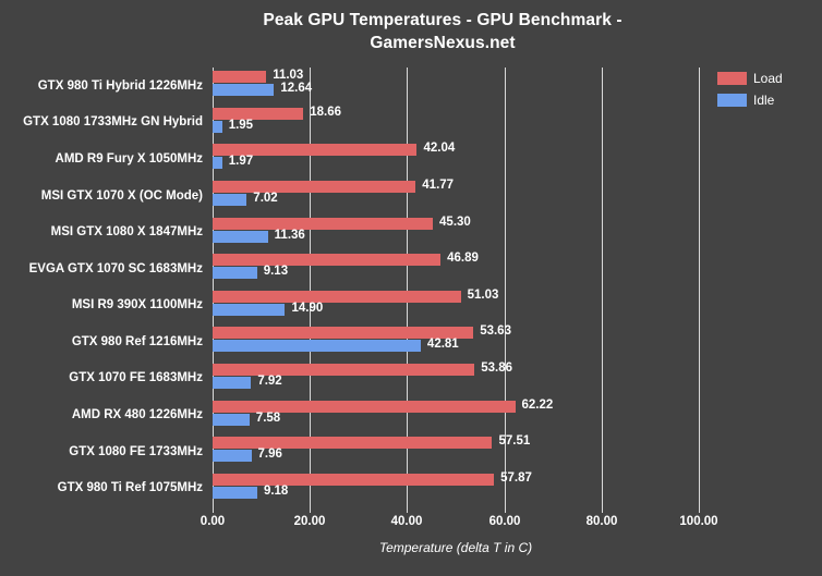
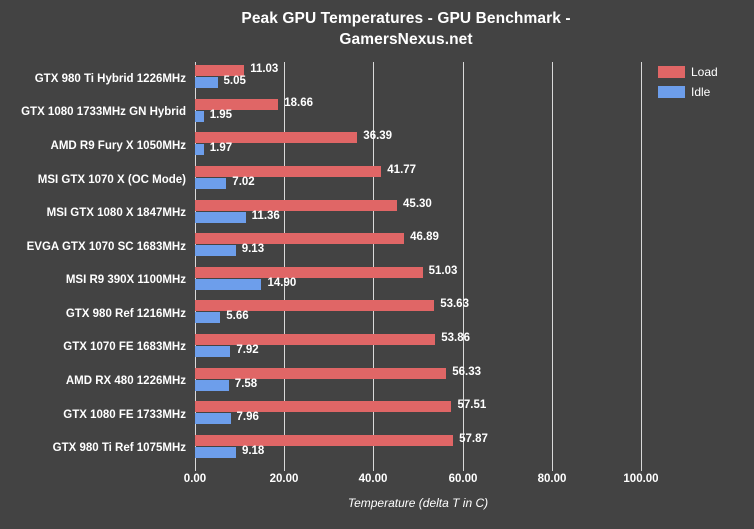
Idle/GTX 980 Ti Hybrid 1226MHz: 12.64 -> 5.05
Load/AMD R9 Fury X 1050MHz: 42.04 -> 36.39
Idle/GTX 980 Ref 1216MHz: 42.81 -> 5.66
Load/AMD RX 480 1226MHz: 62.22 -> 56.33
